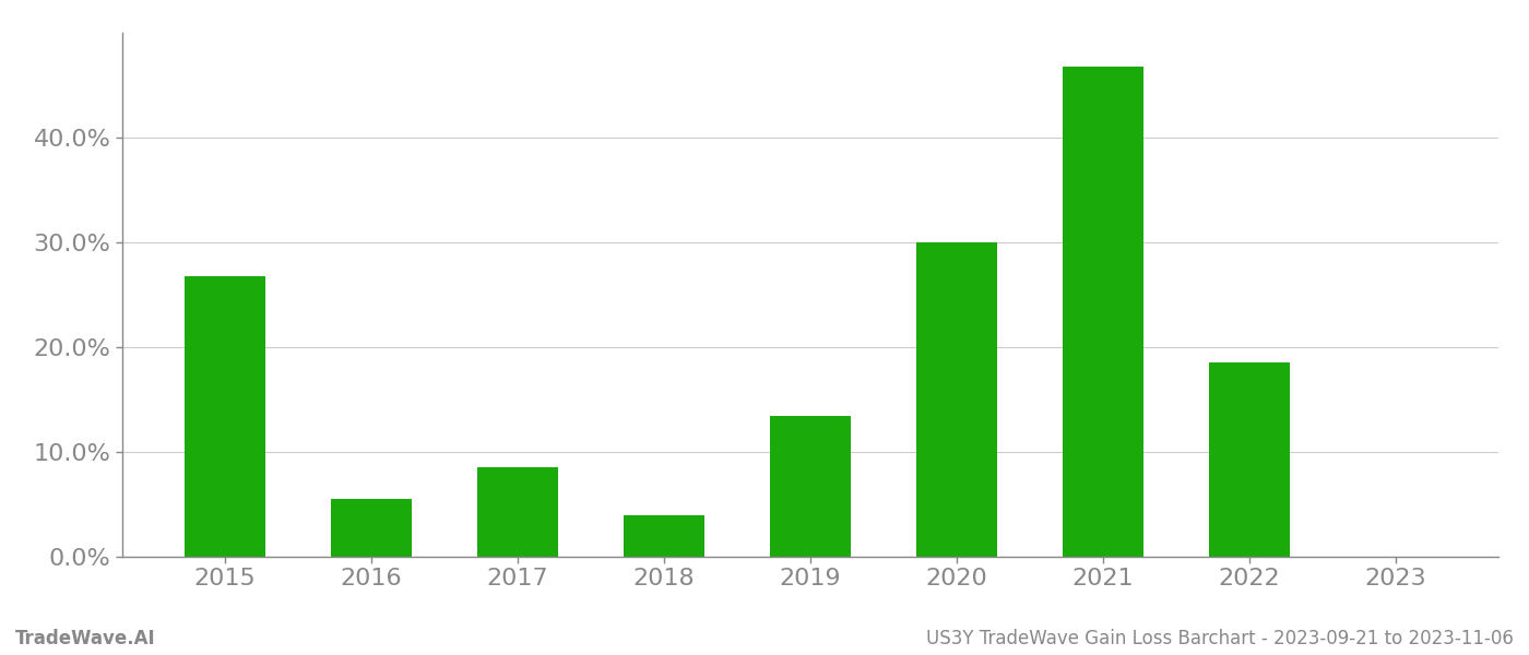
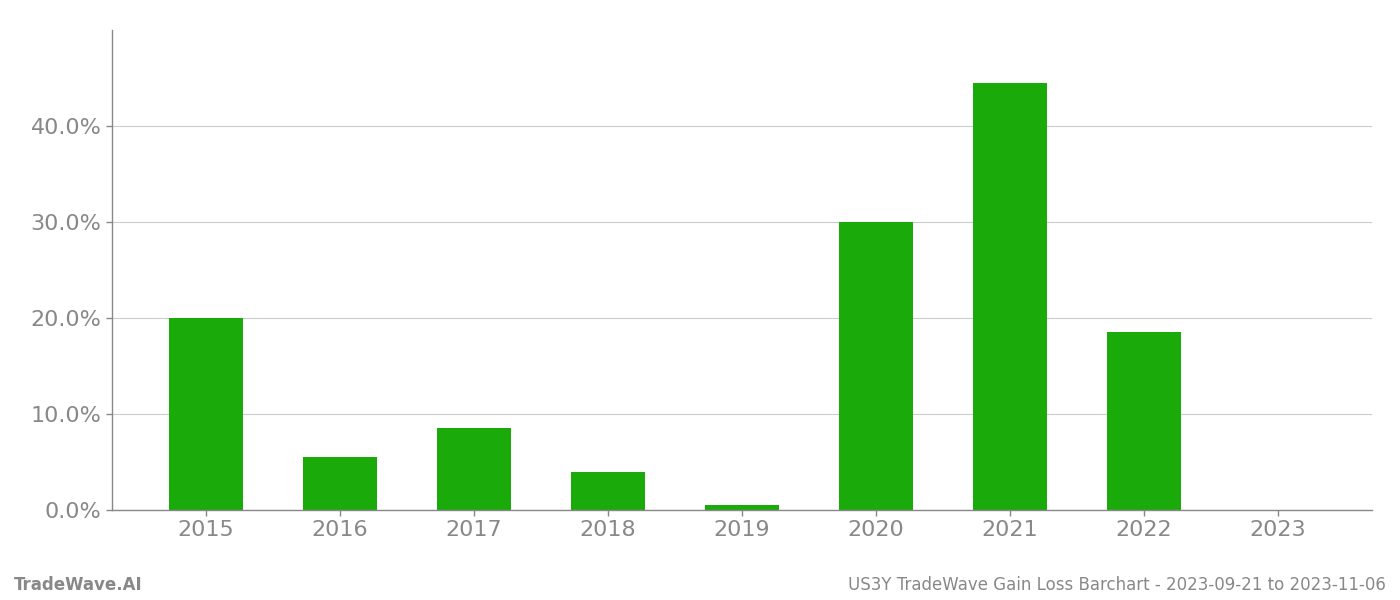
2015: 26.8% -> 20.0%
2019: 13.4% -> 0.5%
2021: 46.8% -> 44.5%
